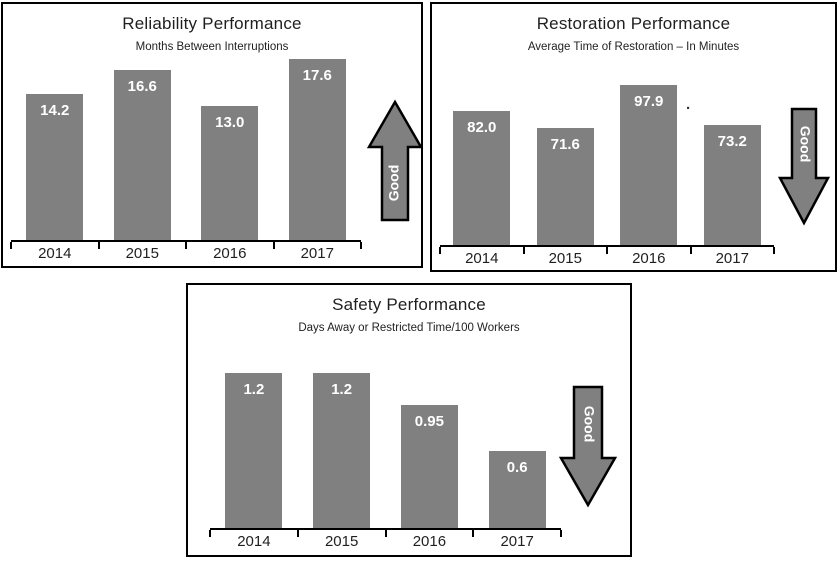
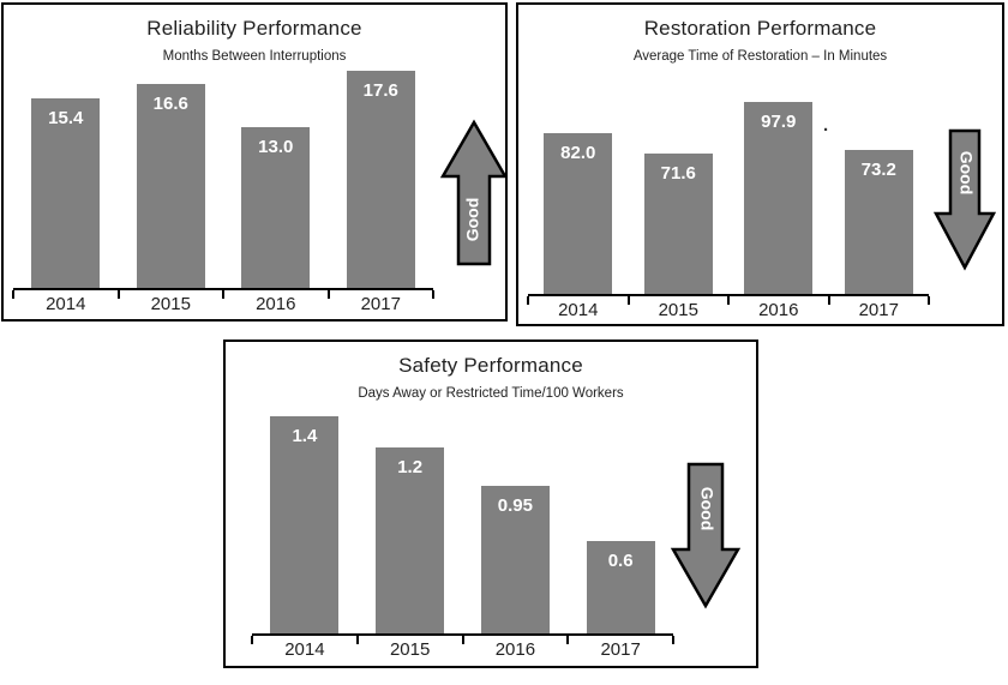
Reliability Performance/2014: 14.2 -> 15.4
Safety Performance/2014: 1.2 -> 1.4
